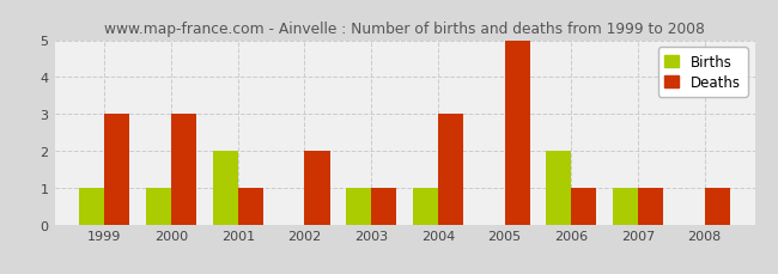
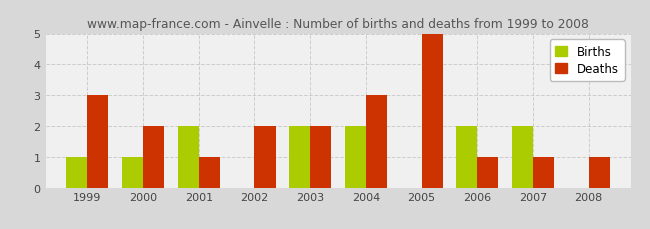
Deaths/2000: 3 -> 2
Births/2003: 1 -> 2
Deaths/2003: 1 -> 2
Births/2004: 1 -> 2
Births/2007: 1 -> 2
